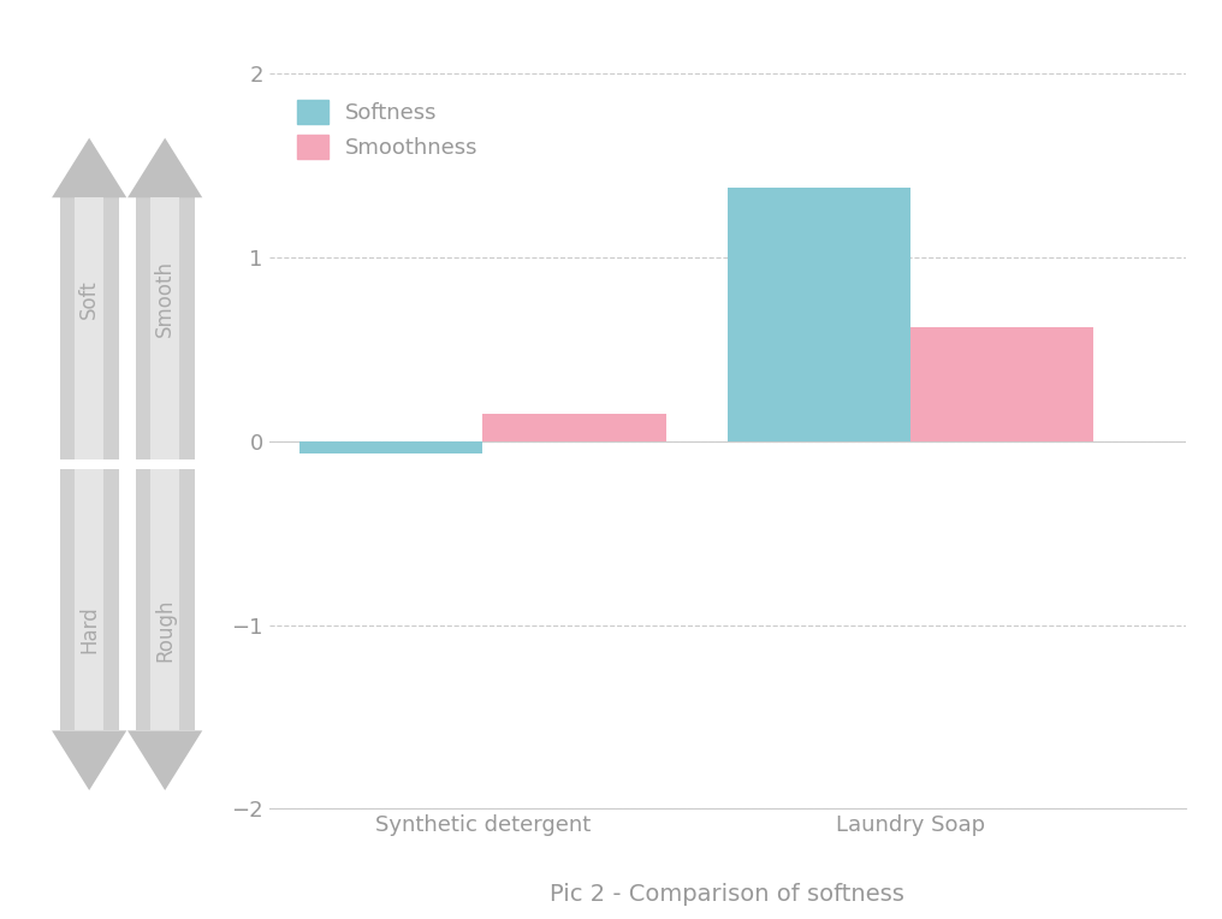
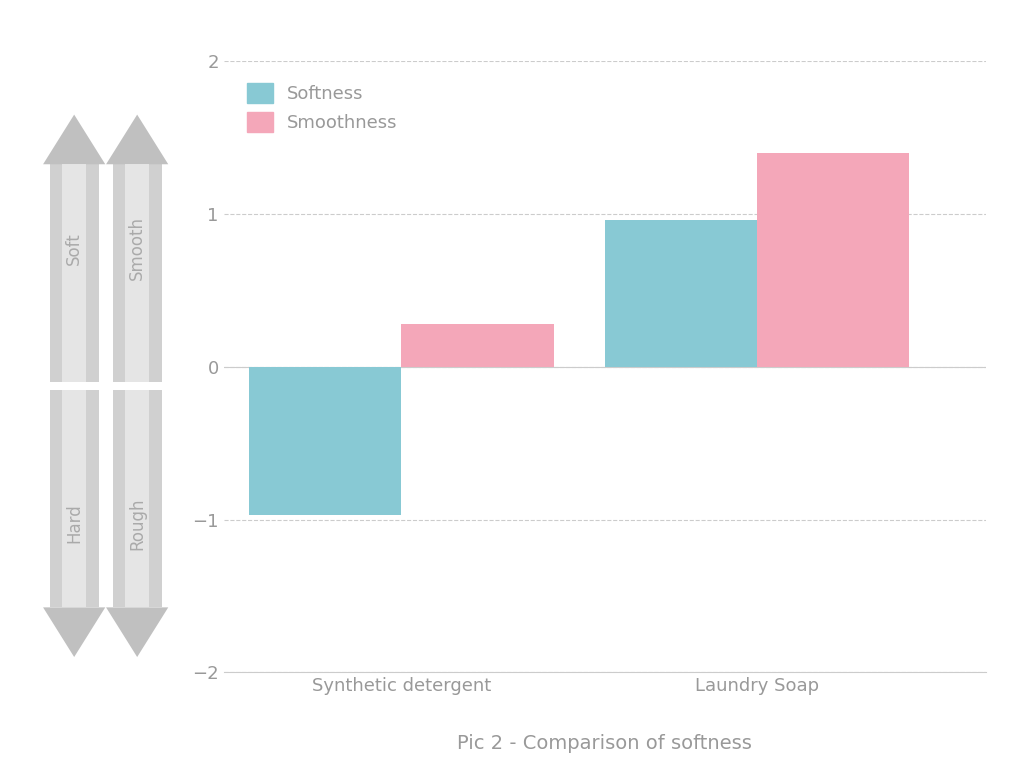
Softness/Synthetic detergent: -0.07 -> -0.97
Smoothness/Synthetic detergent: 0.15 -> 0.28
Softness/Laundry Soap: 1.38 -> 0.96
Smoothness/Laundry Soap: 0.62 -> 1.40
